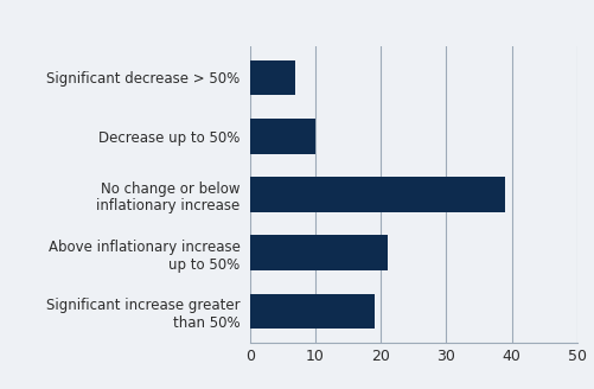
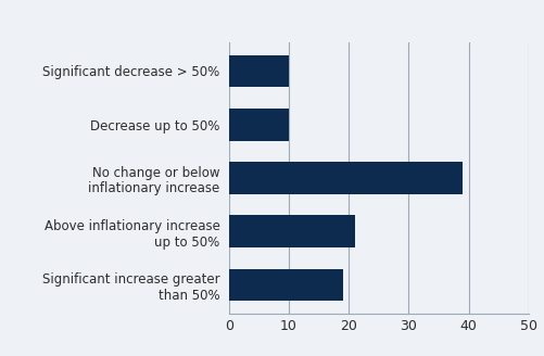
Significant decrease > 50%: 7 -> 10
